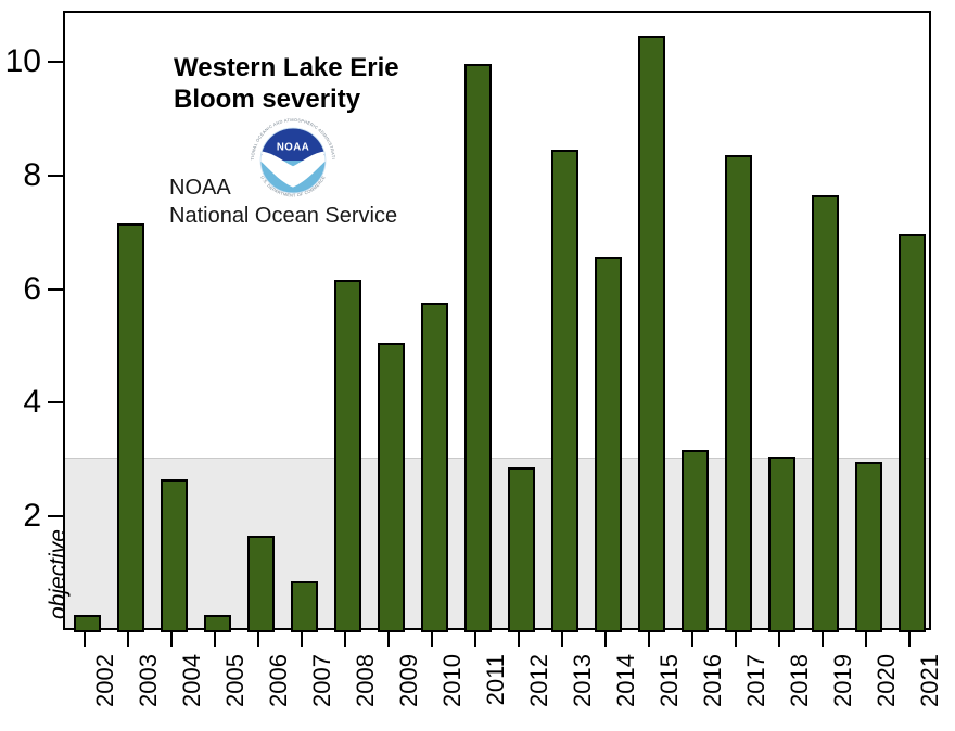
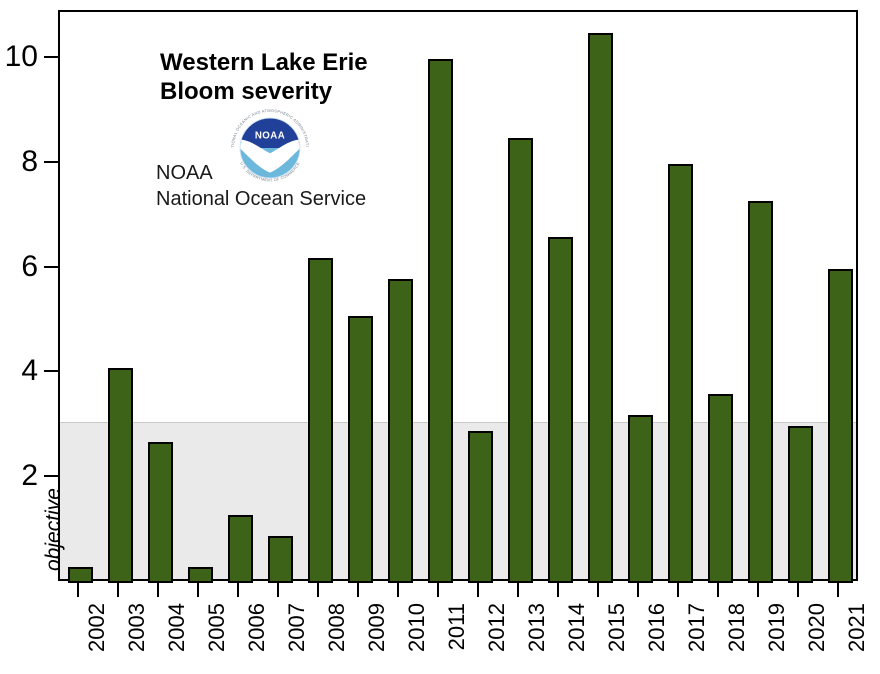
2003: 7.2 -> 4.1
2006: 1.7 -> 1.3
2017: 8.4 -> 8.0
2018: 3.1 -> 3.6
2019: 7.7 -> 7.3
2021: 7.0 -> 6.0
